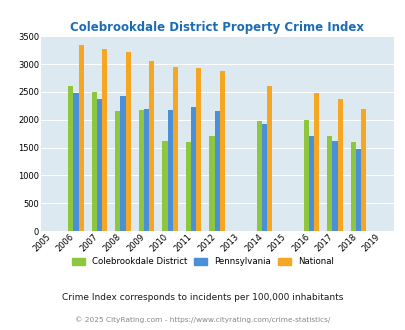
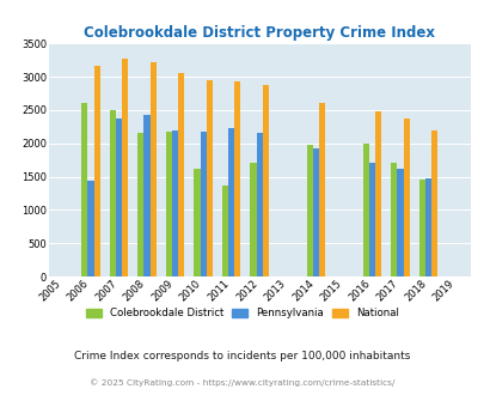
Pennsylvania/2006: 2480 -> 1440
National/2006: 3350 -> 3160
Colebrookdale District/2011: 1600 -> 1360
Colebrookdale District/2018: 1600 -> 1460
